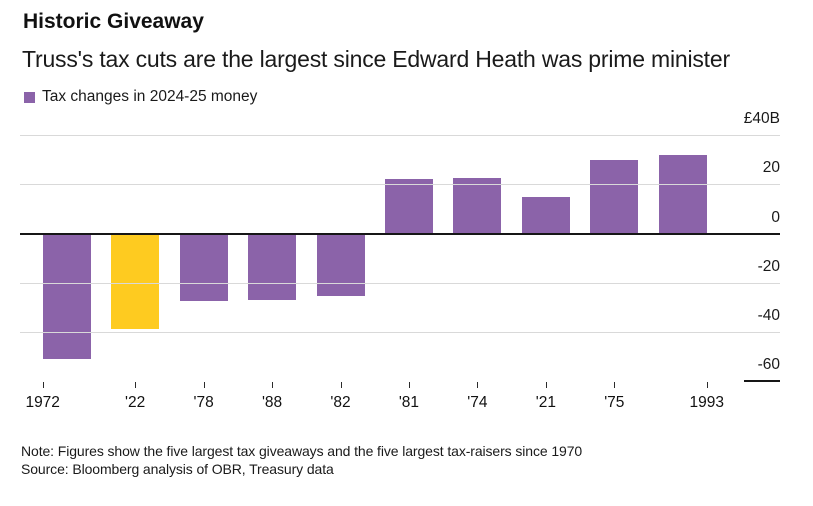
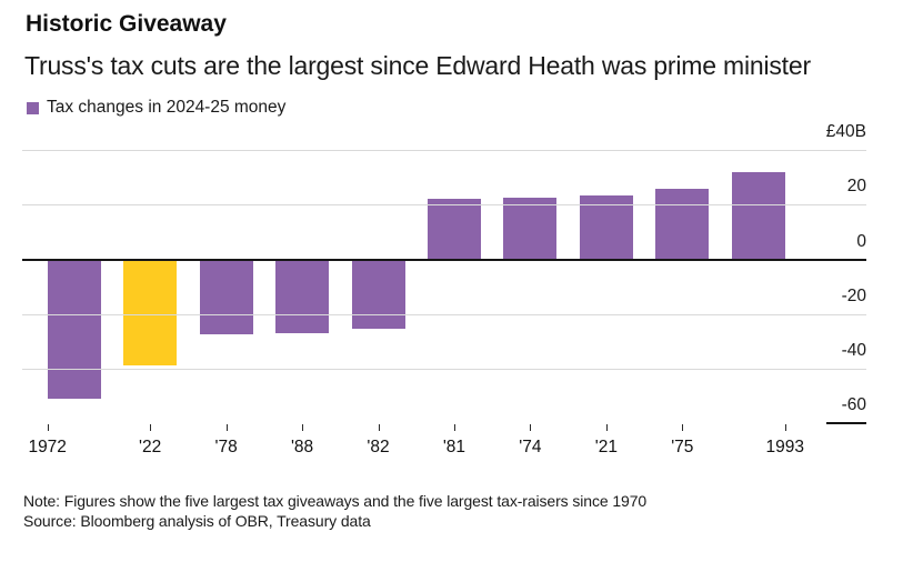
'21: £15B -> £24B
'75: £30B -> £26B
